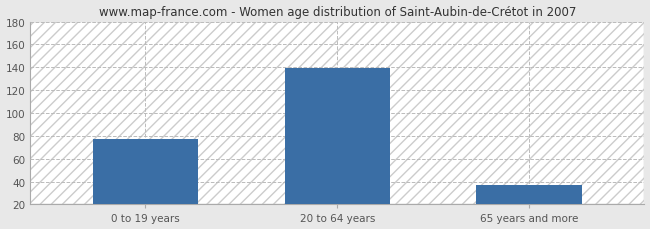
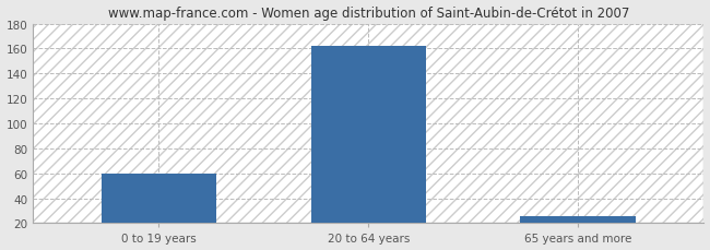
0 to 19 years: 77 -> 60
20 to 64 years: 139 -> 162
65 years and more: 37 -> 26
